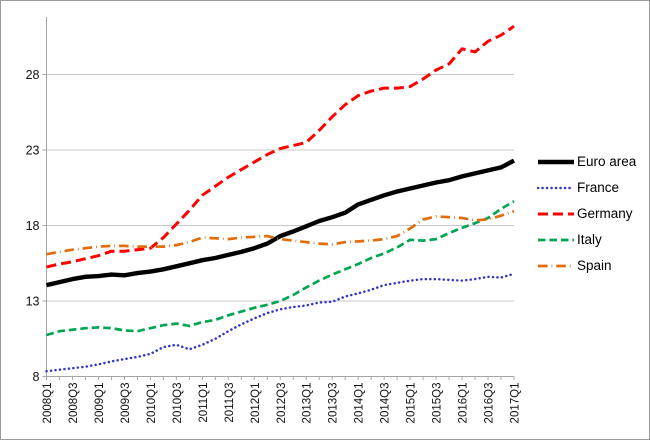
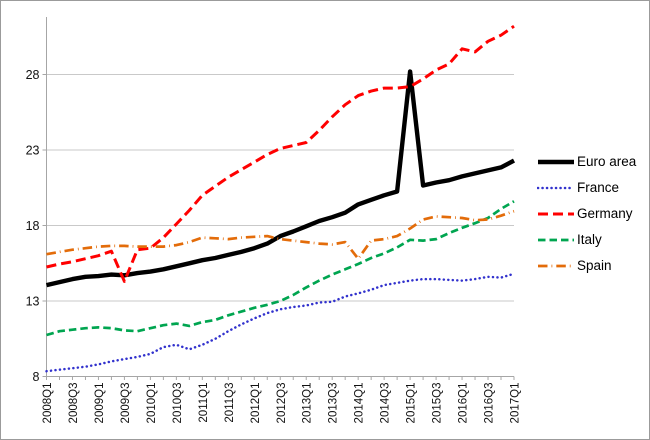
Germany/2009Q3: 16.3 -> 14.3
Spain/2014Q1: 16.9 -> 15.8
Euro area/2015Q1: 20.4 -> 28.2
